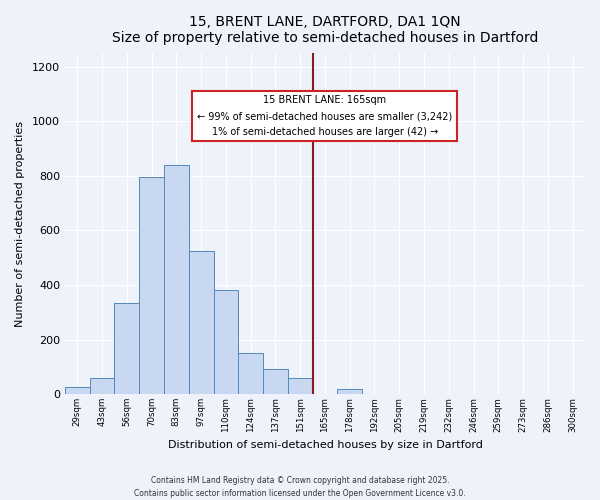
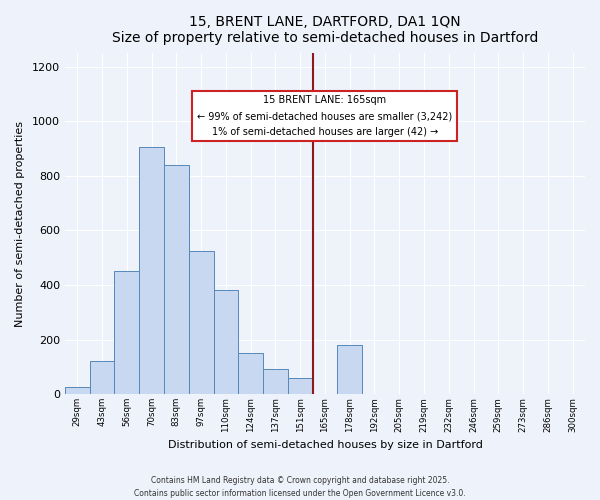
43sqm: 60 -> 120
56sqm: 335 -> 450
70sqm: 795 -> 905
178sqm: 18 -> 180
